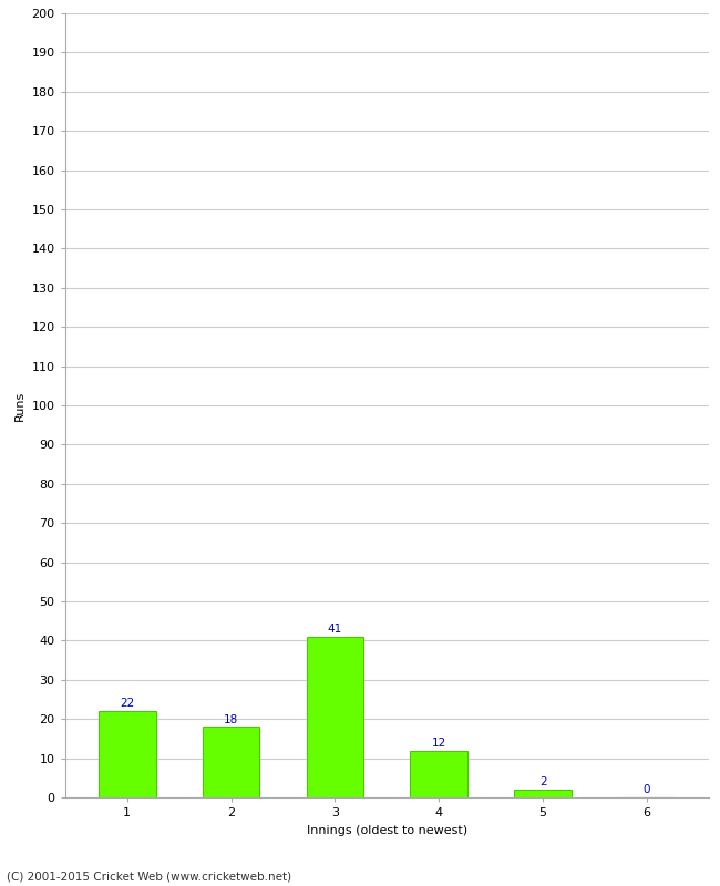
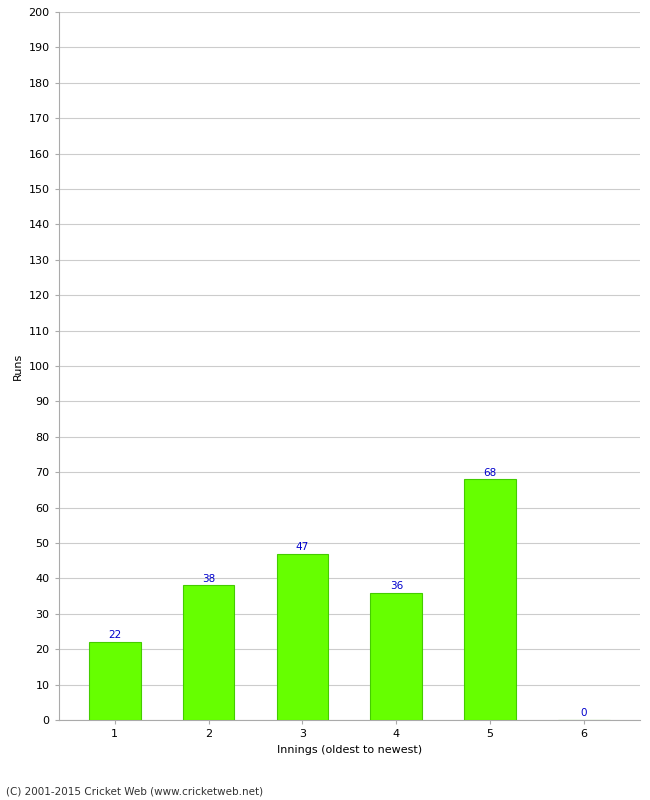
2: 18 -> 38
3: 41 -> 47
4: 12 -> 36
5: 2 -> 68
